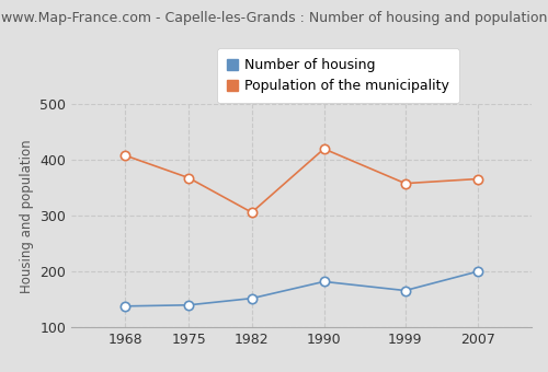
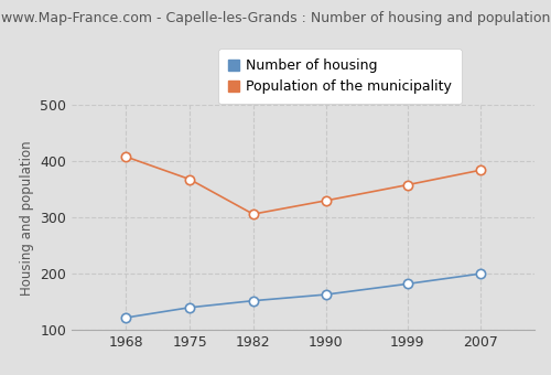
Number of housing/1968: 138 -> 122
Number of housing/1990: 182 -> 163
Population of the municipality/1990: 420 -> 330
Number of housing/1999: 166 -> 182
Population of the municipality/2007: 366 -> 384
